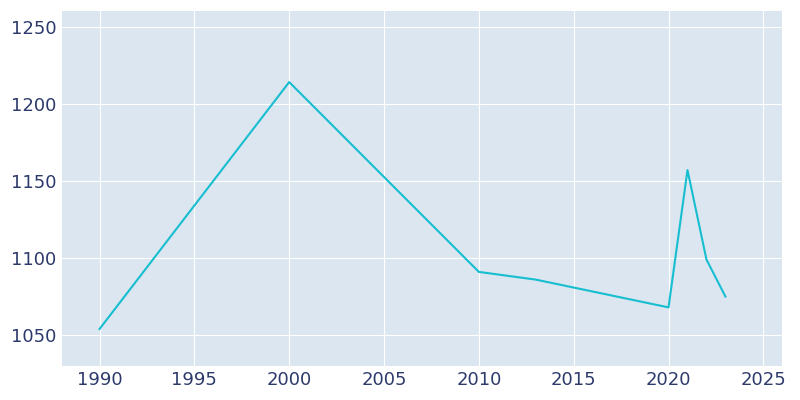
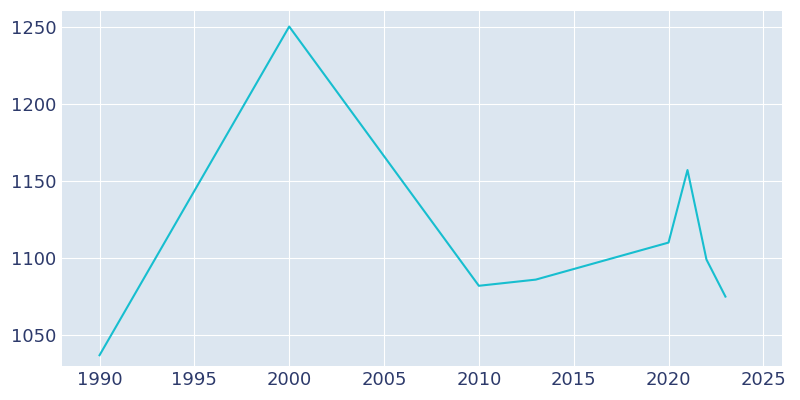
1990: 1054 -> 1037
2000: 1214 -> 1250
2010: 1091 -> 1082
2020: 1068 -> 1110
